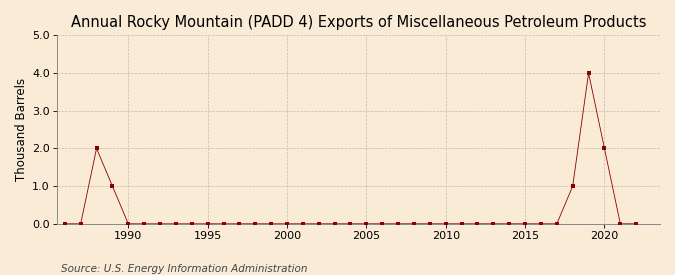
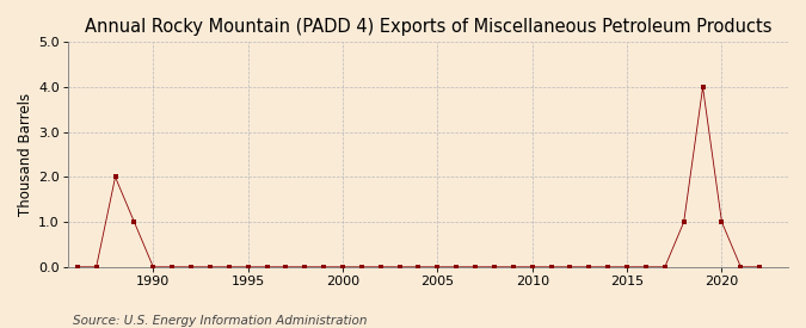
2020: 2 -> 1
